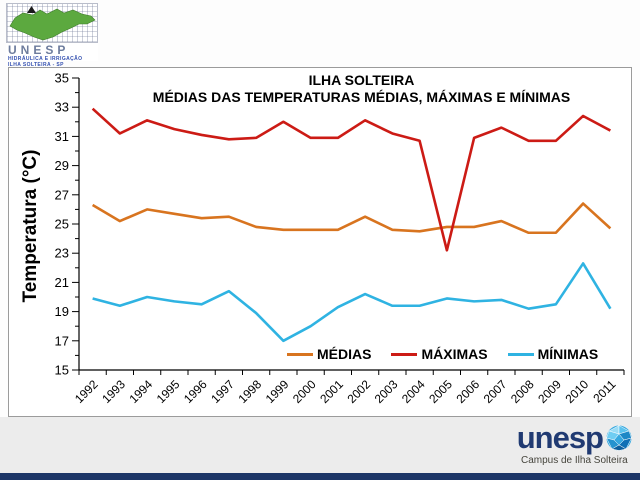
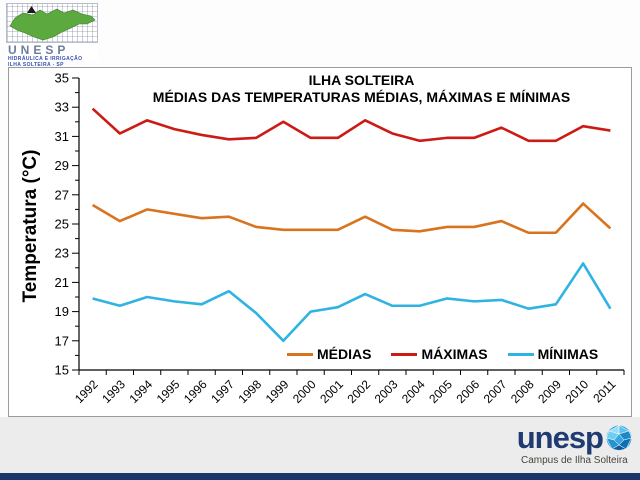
MÍNIMAS/2000: 18.0 -> 19.0
MÁXIMAS/2005: 23.2 -> 30.9
MÁXIMAS/2010: 32.4 -> 31.7
